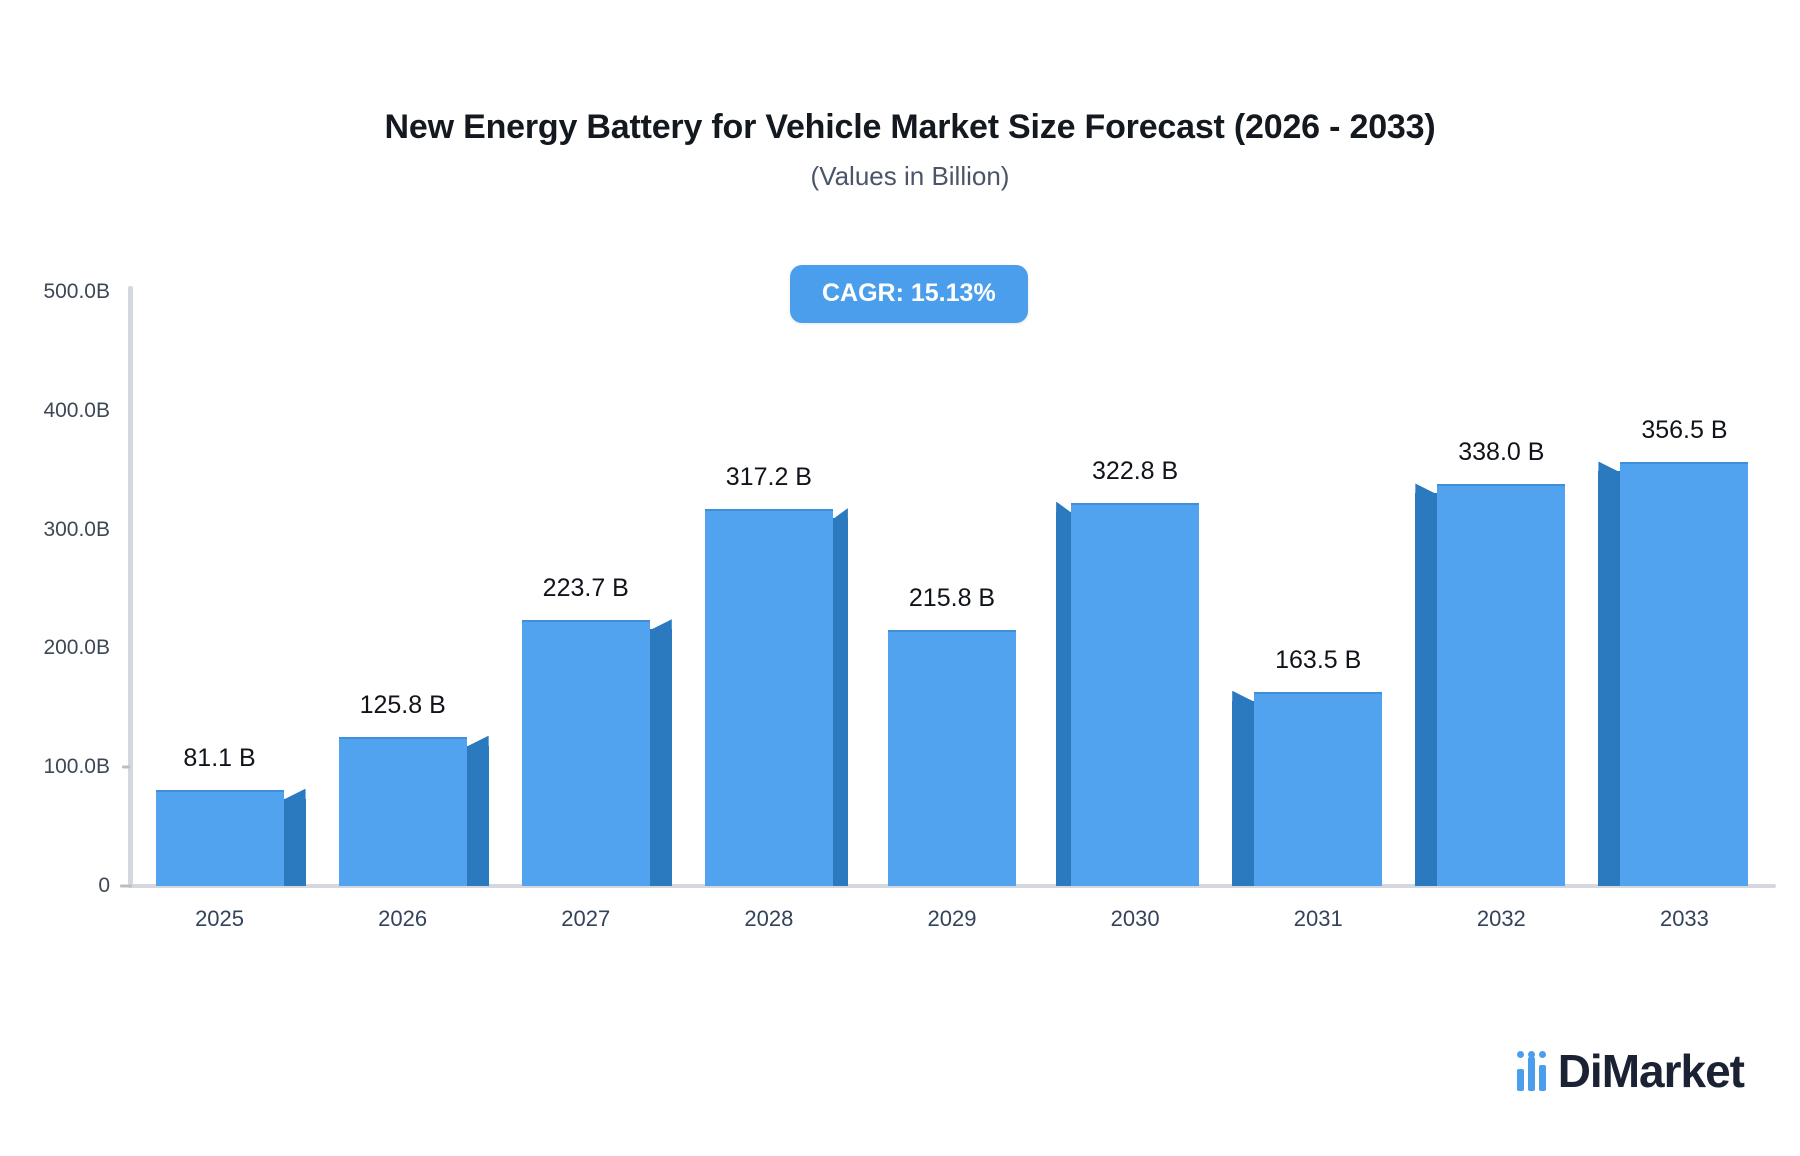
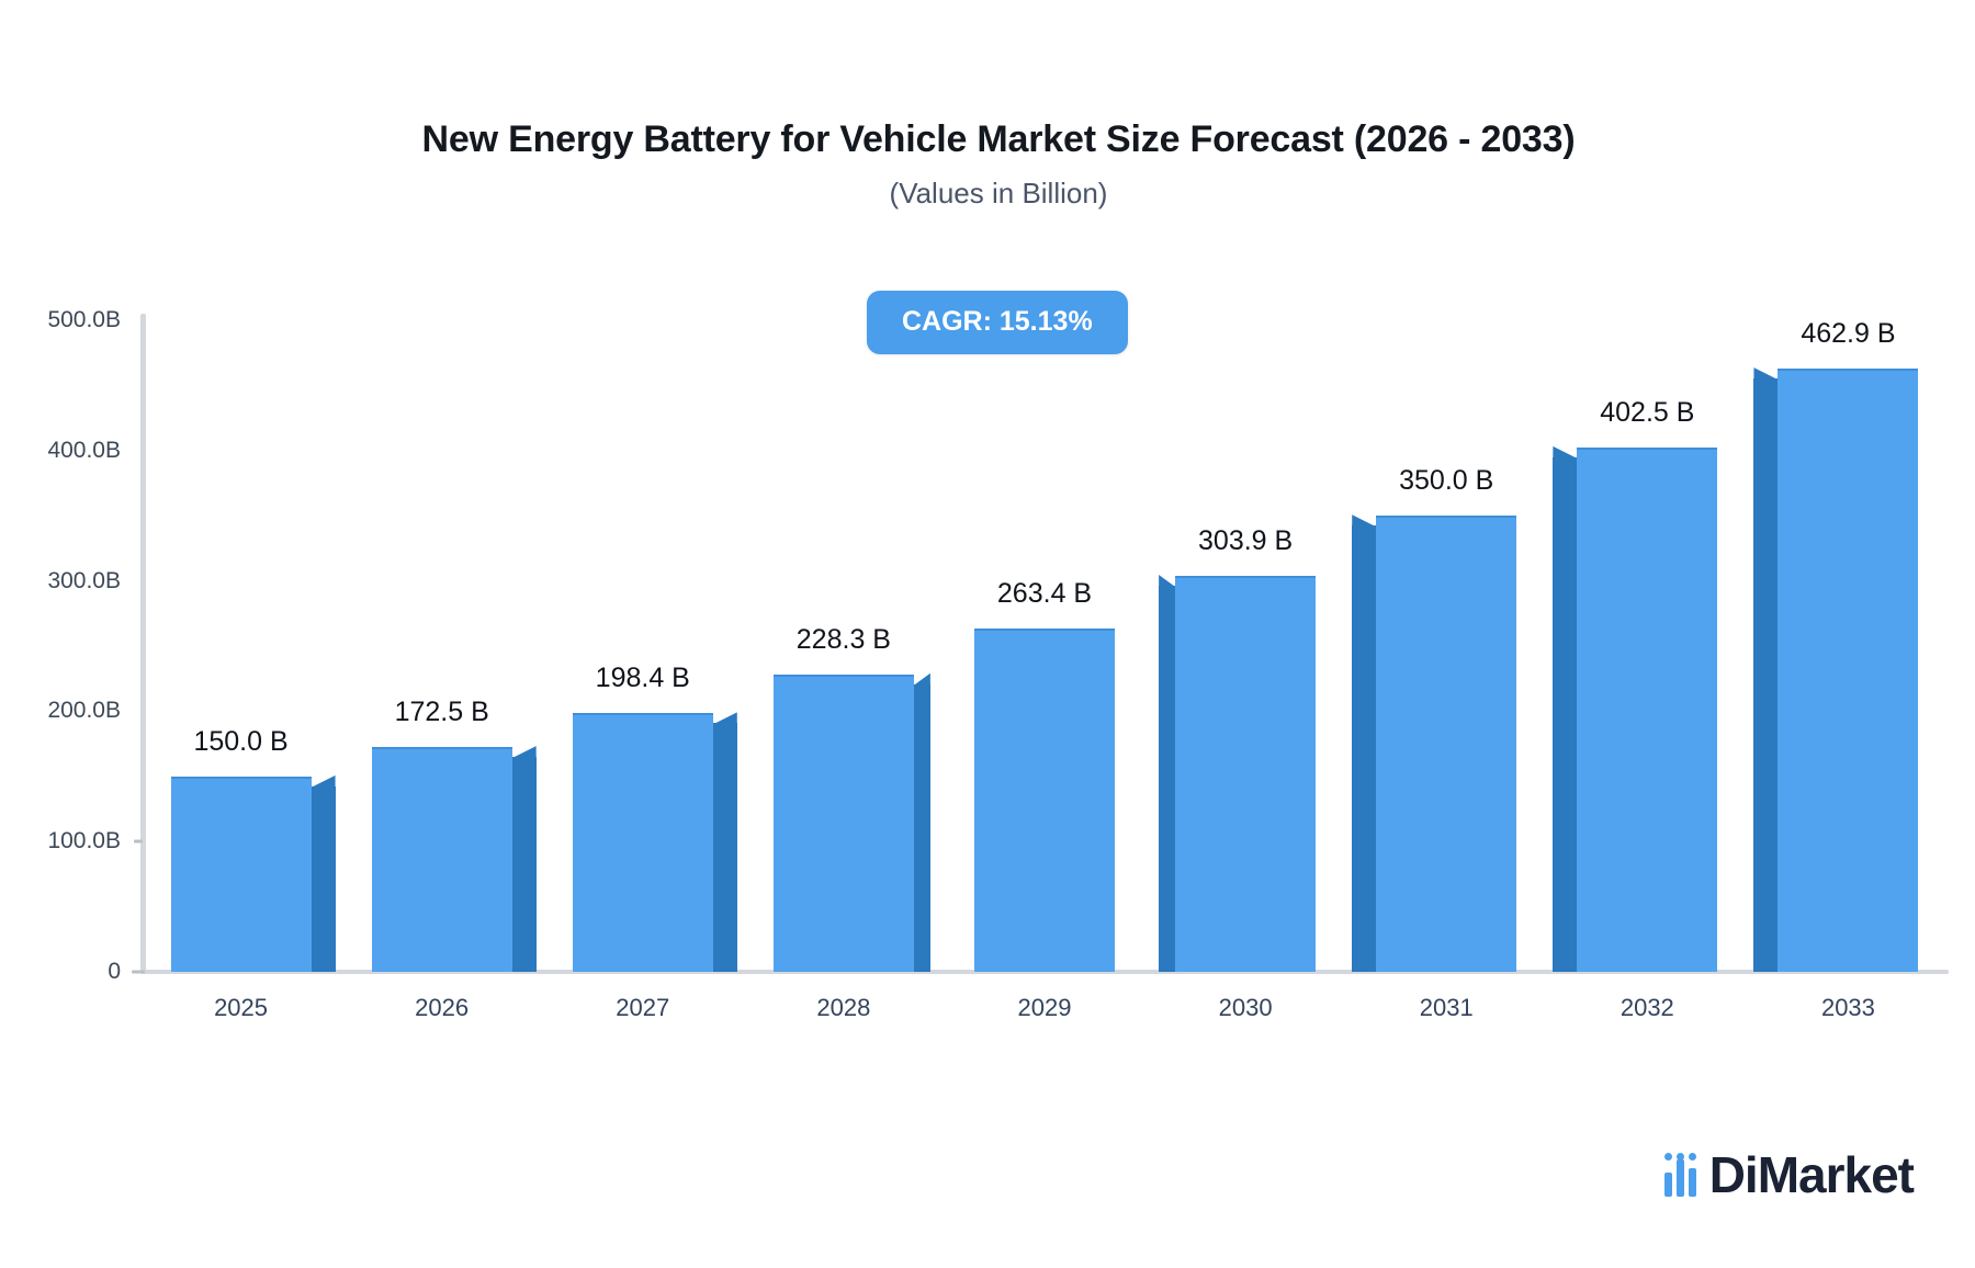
2025: 81.1 -> 150.0
2026: 125.8 -> 172.5
2027: 223.7 -> 198.4
2028: 317.2 -> 228.3
2029: 215.8 -> 263.4
2030: 322.8 -> 303.9
2031: 163.5 -> 350.0
2032: 338.0 -> 402.5
2033: 356.5 -> 462.9
